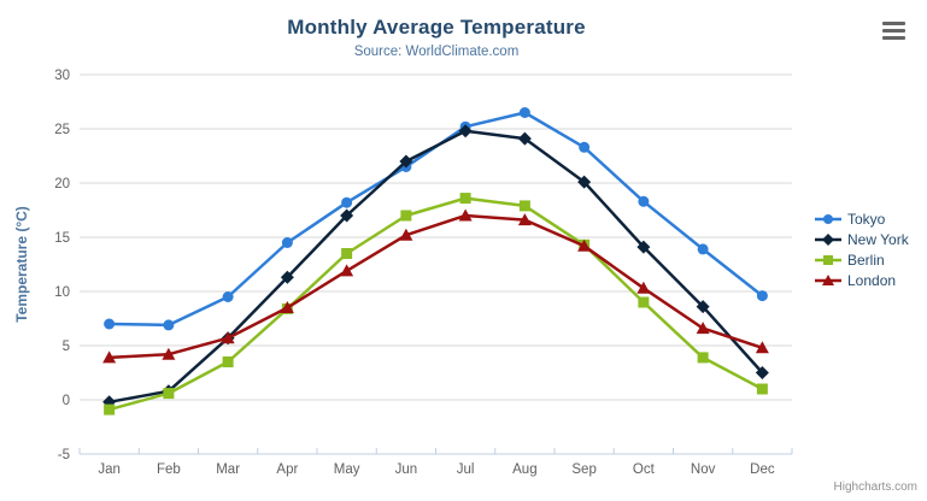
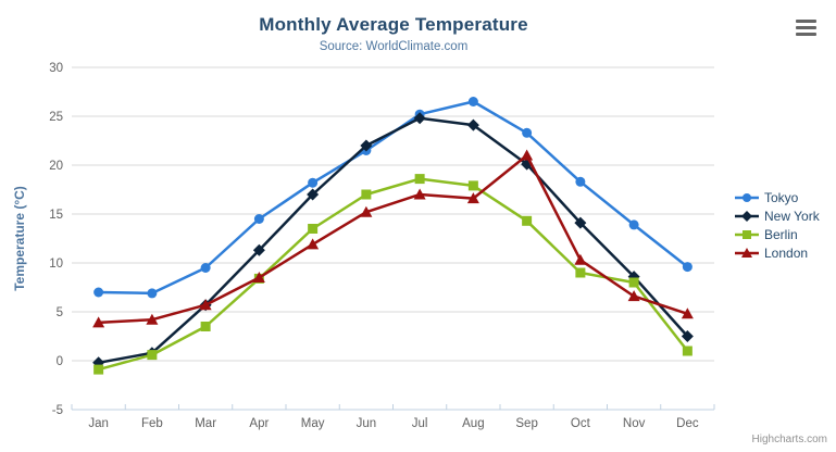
London/Sep: 14 -> 21
Berlin/Nov: 4 -> 8
